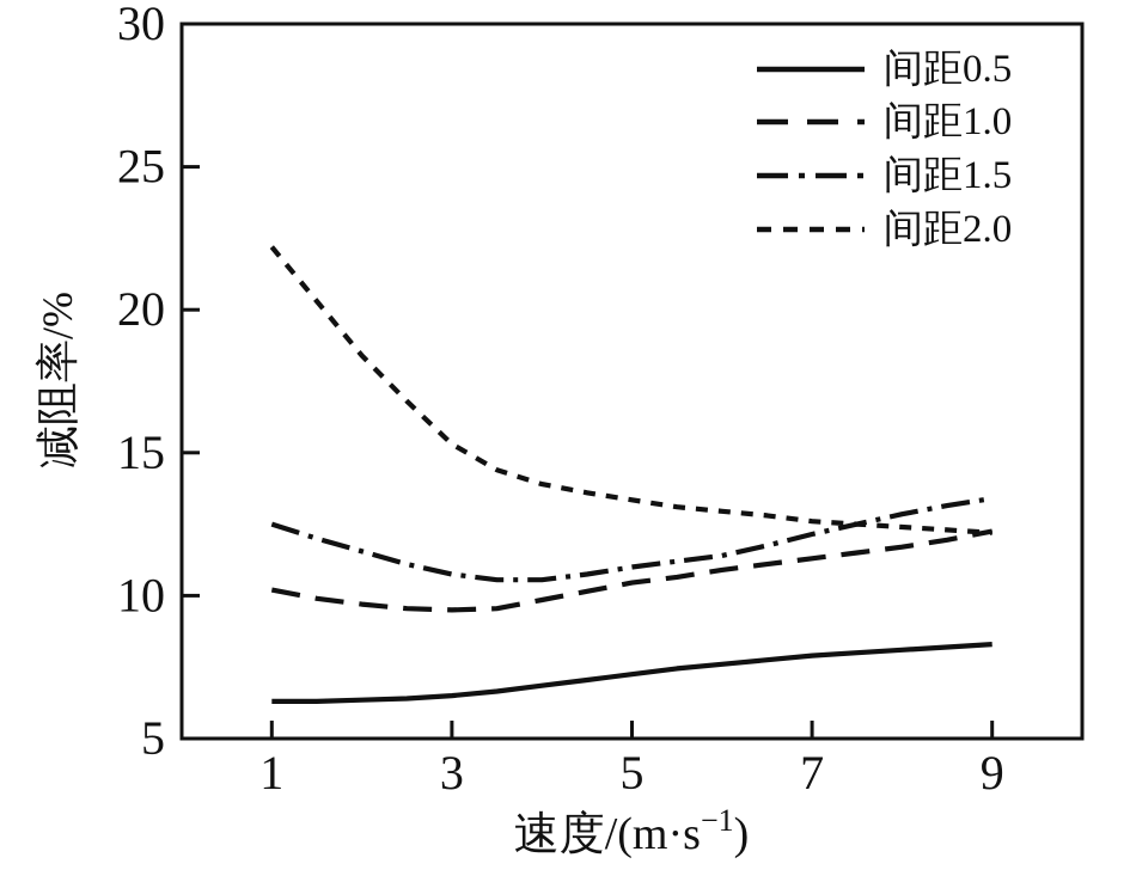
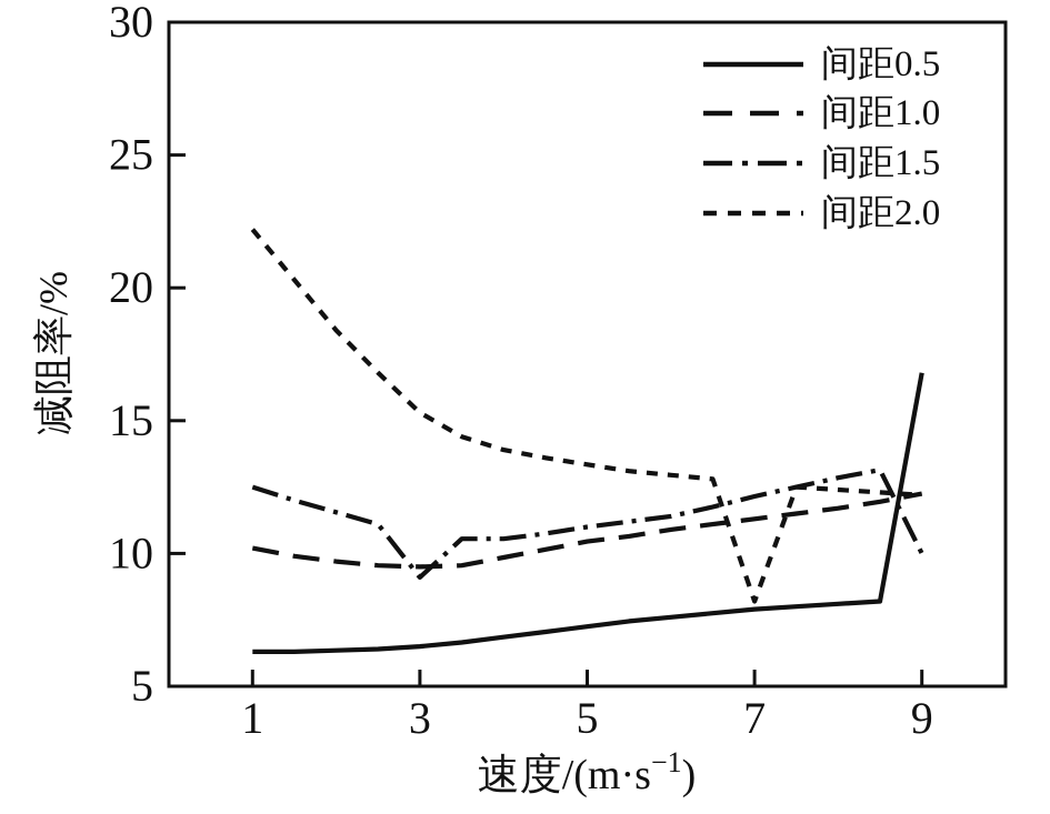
间距1.5/3: 10.8 -> 9.1
间距2.0/7: 12.6 -> 8.2
间距0.5/9: 8.3 -> 16.8
间距1.5/9: 13.4 -> 10.0
